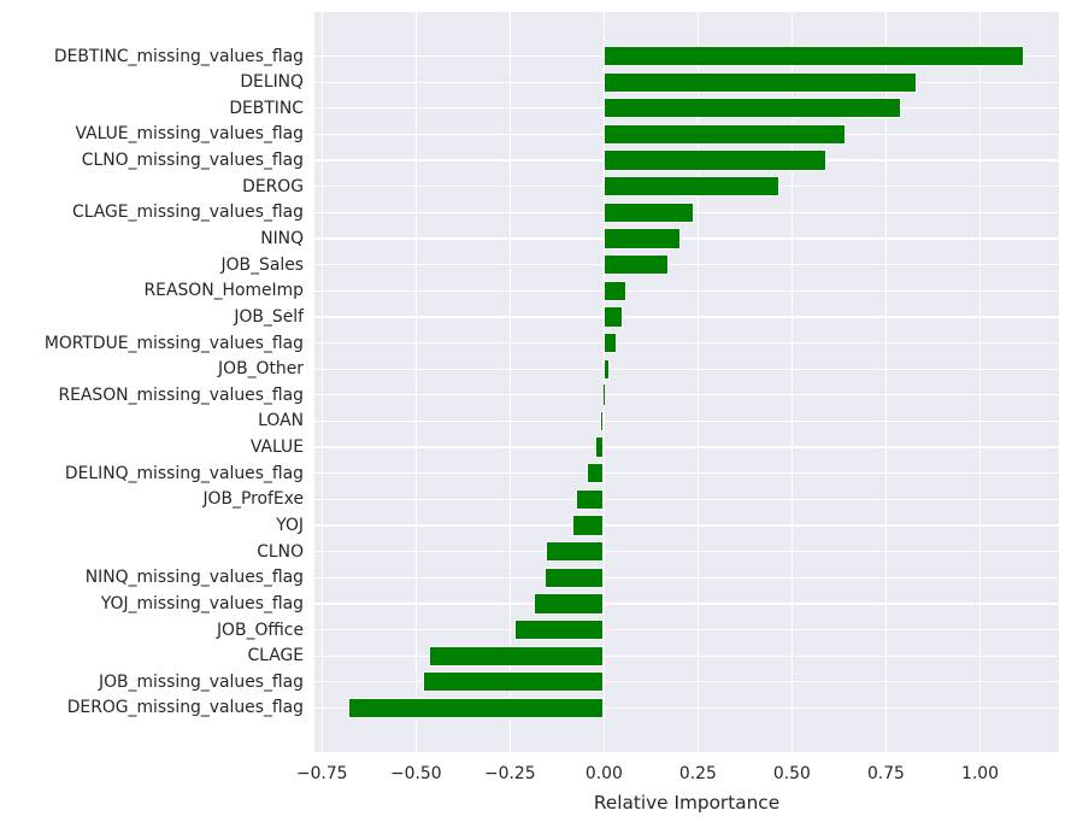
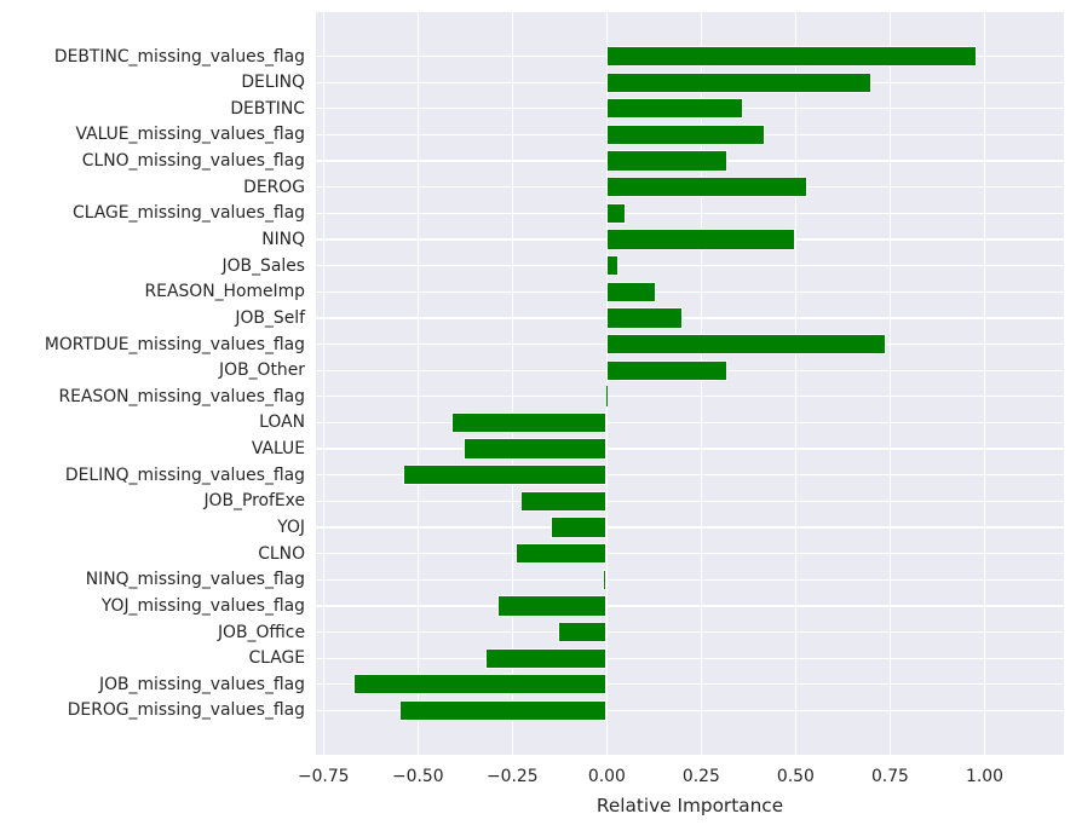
DEBTINC_missing_values_flag: 1.12 -> 0.98
DELINQ: 0.83 -> 0.70
DEBTINC: 0.79 -> 0.36
VALUE_missing_values_flag: 0.64 -> 0.42
CLNO_missing_values_flag: 0.59 -> 0.32
DEROG: 0.47 -> 0.53
CLAGE_missing_values_flag: 0.24 -> 0.05
NINQ: 0.20 -> 0.50
JOB_Sales: 0.17 -> 0.03
REASON_HomeImp: 0.06 -> 0.13
JOB_Self: 0.05 -> 0.20
MORTDUE_missing_values_flag: 0.03 -> 0.74
JOB_Other: 0.02 -> 0.32
LOAN: -0.01 -> -0.41
VALUE: -0.03 -> -0.38
DELINQ_missing_values_flag: -0.05 -> -0.54
JOB_ProfExe: -0.07 -> -0.23
YOJ: -0.09 -> -0.15
CLNO: -0.15 -> -0.24
NINQ_missing_values_flag: -0.16 -> -0.01
YOJ_missing_values_flag: -0.19 -> -0.29
JOB_Office: -0.24 -> -0.13
CLAGE: -0.47 -> -0.32
JOB_missing_values_flag: -0.48 -> -0.67
DEROG_missing_values_flag: -0.68 -> -0.55
